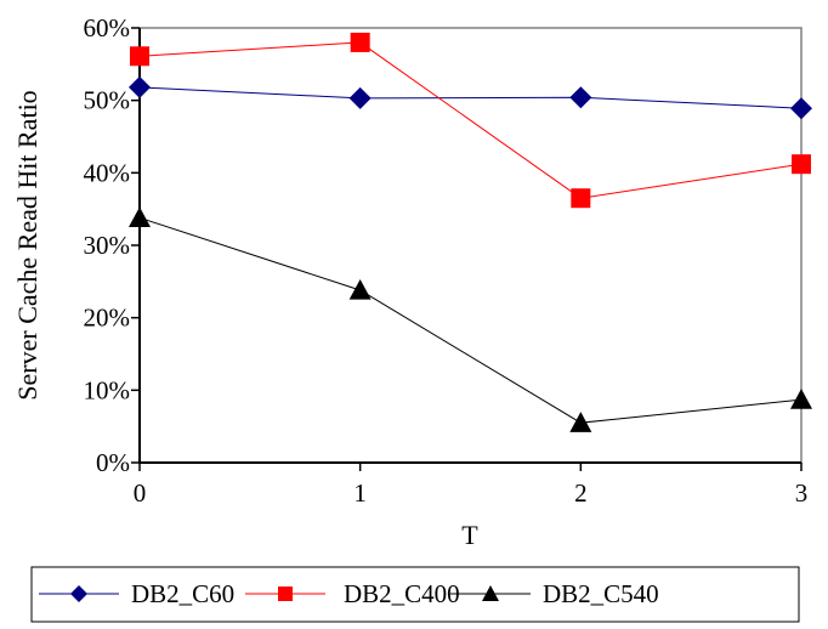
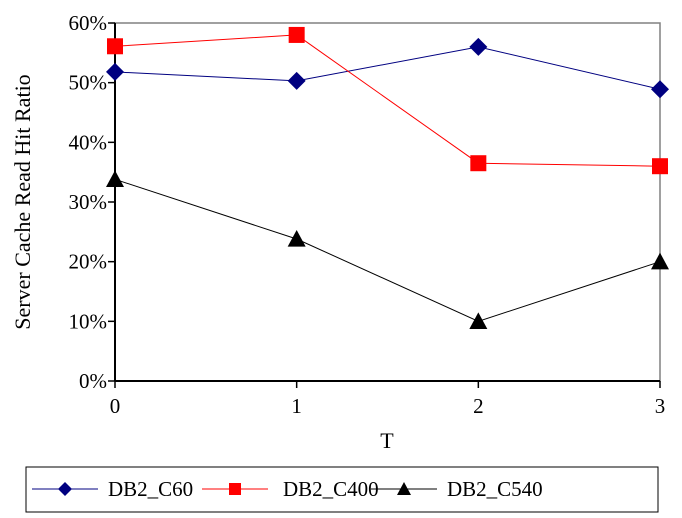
DB2_C60/2: 50% -> 56%
DB2_C540/2: 6% -> 10%
DB2_C400/3: 41% -> 36%
DB2_C540/3: 9% -> 20%
